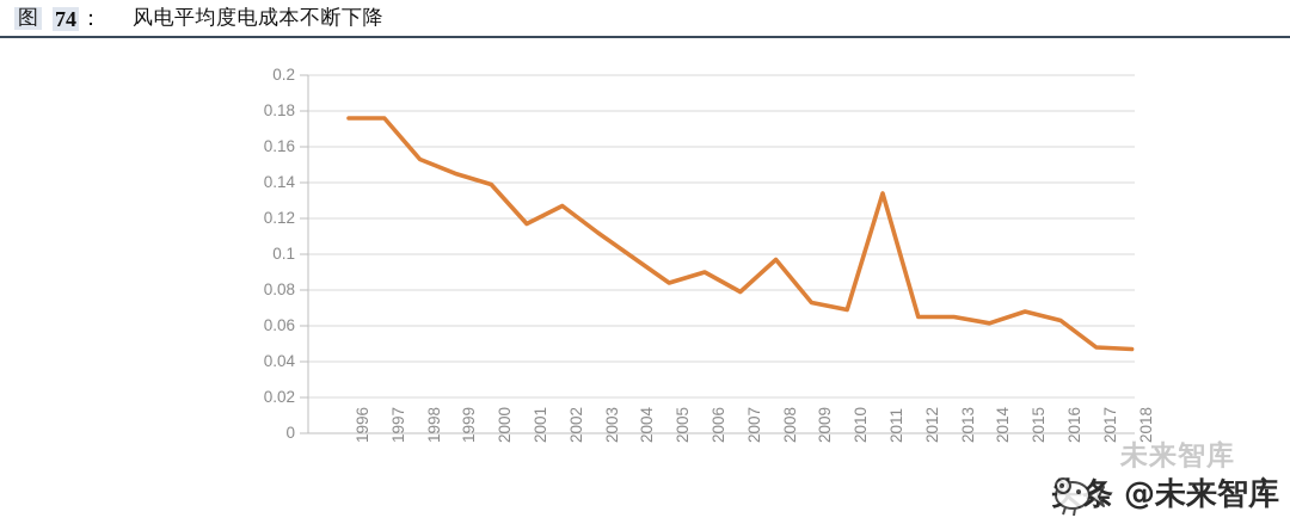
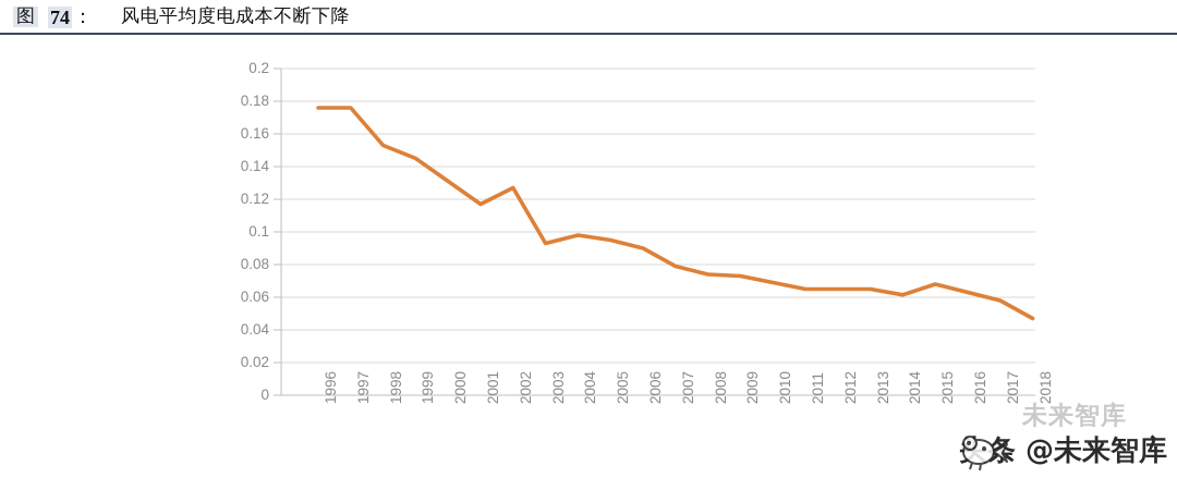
2000: 0.139 -> 0.131
2003: 0.112 -> 0.093
2005: 0.084 -> 0.095
2008: 0.097 -> 0.074
2011: 0.134 -> 0.065
2017: 0.048 -> 0.058
